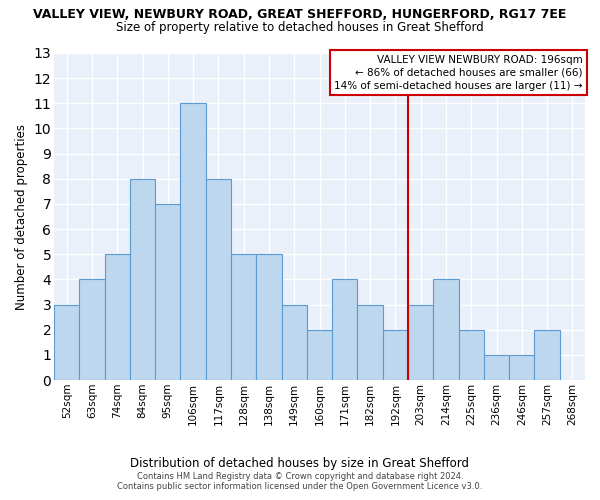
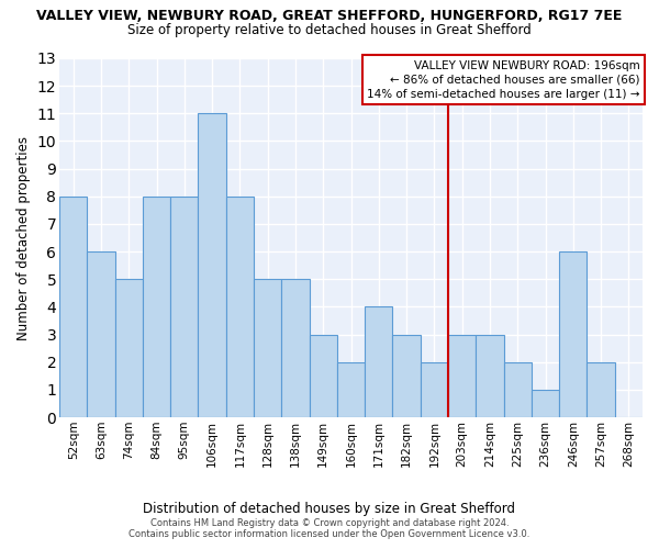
52sqm: 3 -> 8
63sqm: 4 -> 6
95sqm: 7 -> 8
214sqm: 4 -> 3
246sqm: 1 -> 6
